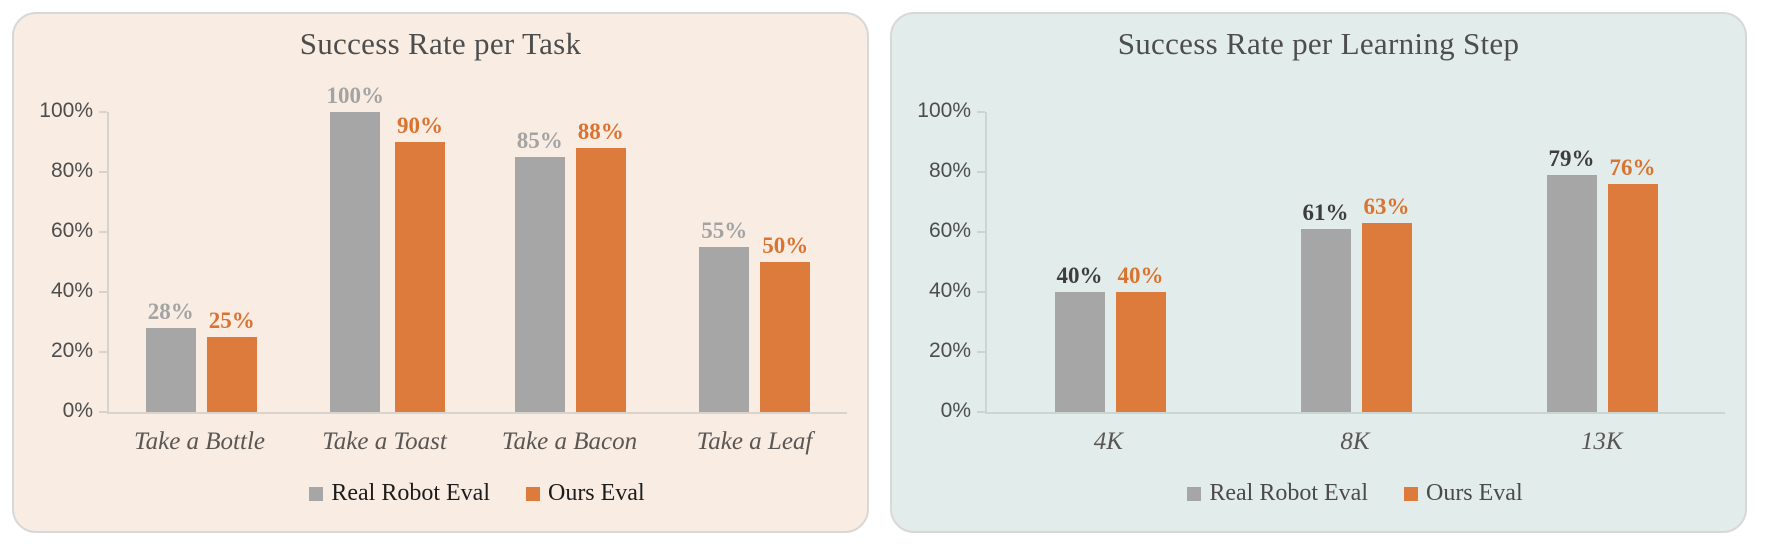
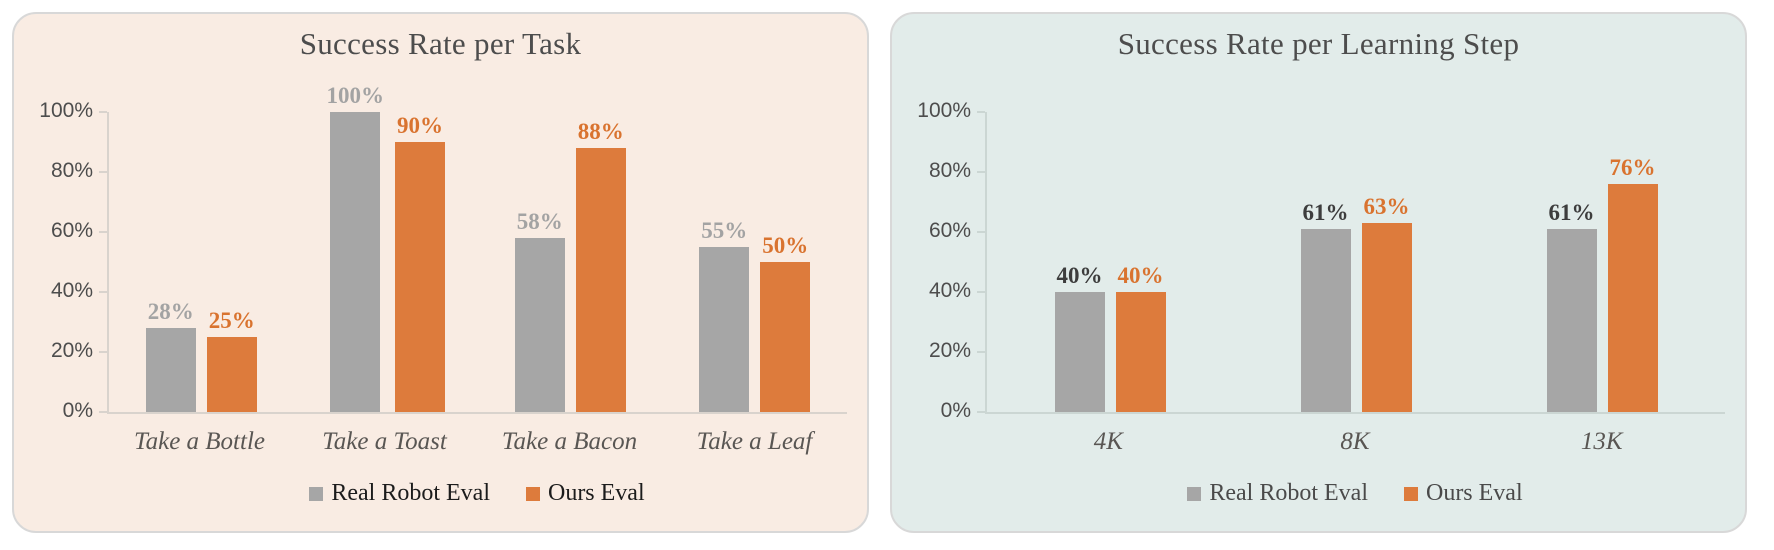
Success Rate per Task/Real Robot Eval/Take a Bacon: 85% -> 58%
Success Rate per Learning Step/Real Robot Eval/13K: 79% -> 61%
